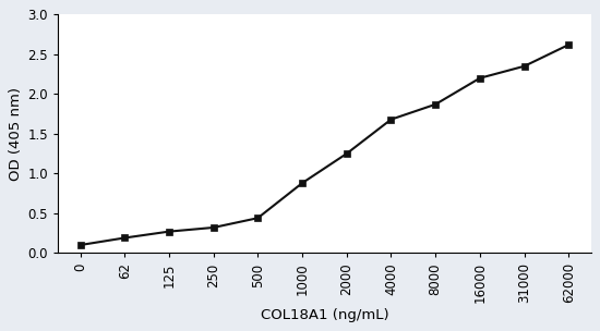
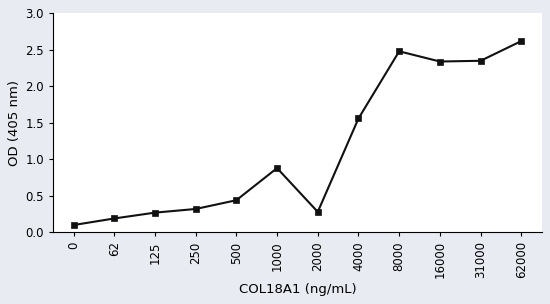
2000: 1.25 -> 0.28
4000: 1.68 -> 1.56
8000: 1.87 -> 2.48
16000: 2.20 -> 2.34
